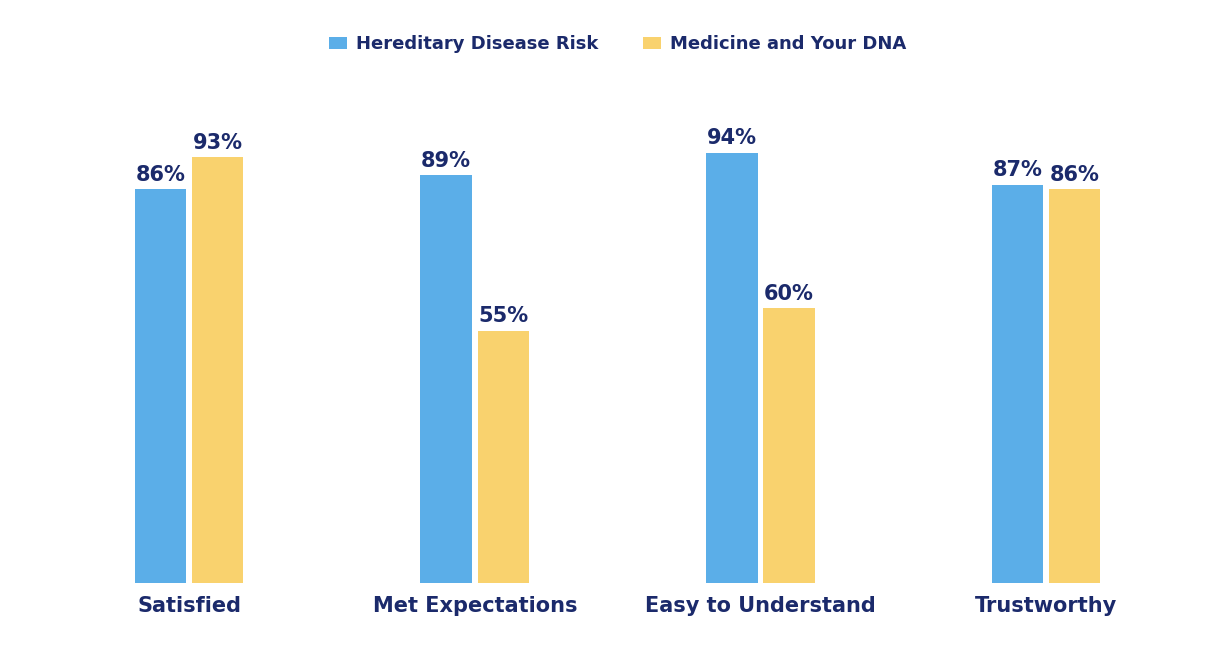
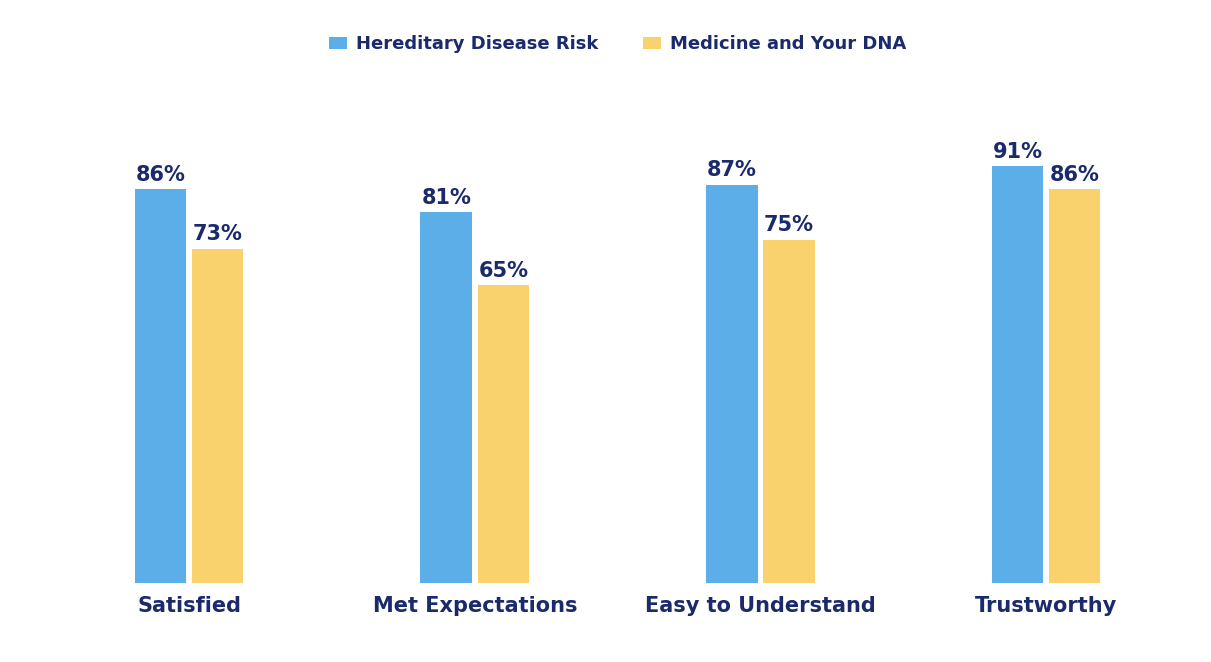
Medicine and Your DNA/Satisfied: 93% -> 73%
Hereditary Disease Risk/Met Expectations: 89% -> 81%
Medicine and Your DNA/Met Expectations: 55% -> 65%
Hereditary Disease Risk/Easy to Understand: 94% -> 87%
Medicine and Your DNA/Easy to Understand: 60% -> 75%
Hereditary Disease Risk/Trustworthy: 87% -> 91%
